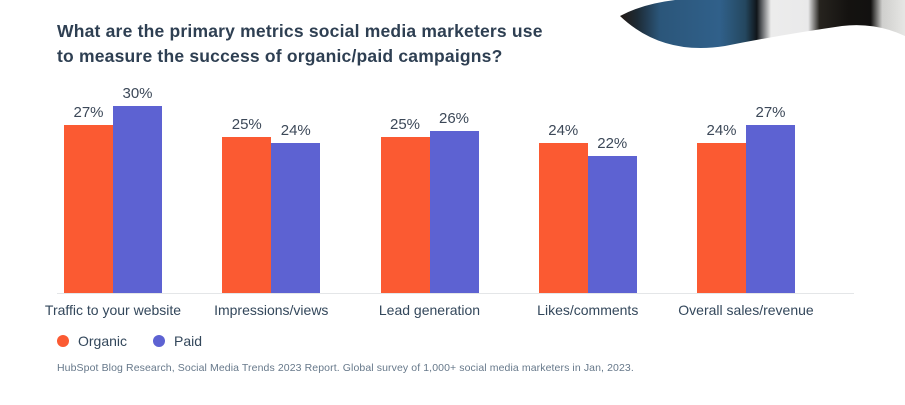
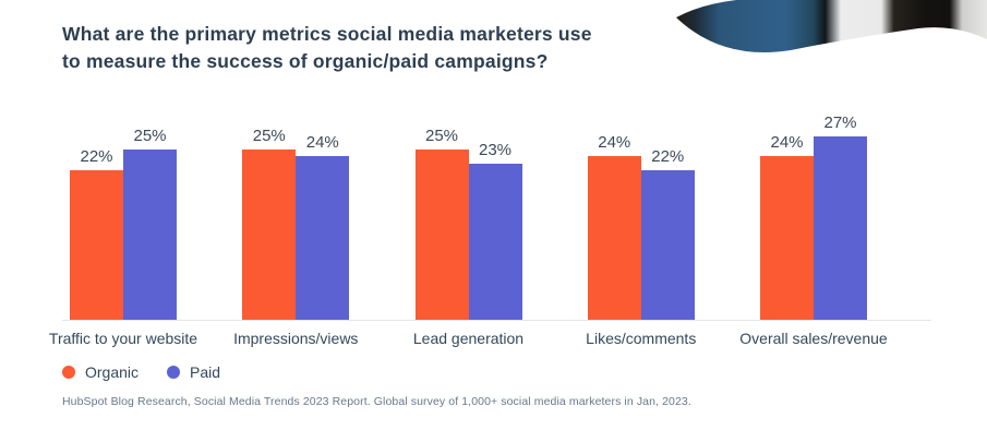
Organic/Traffic to your website: 27% -> 22%
Paid/Traffic to your website: 30% -> 25%
Paid/Lead generation: 26% -> 23%
